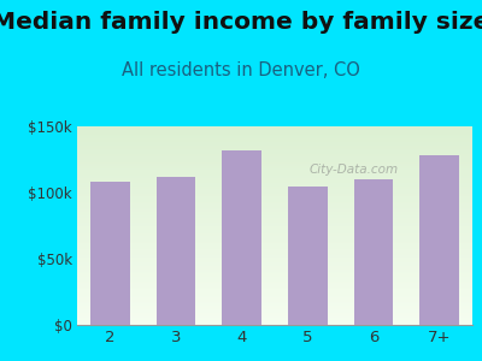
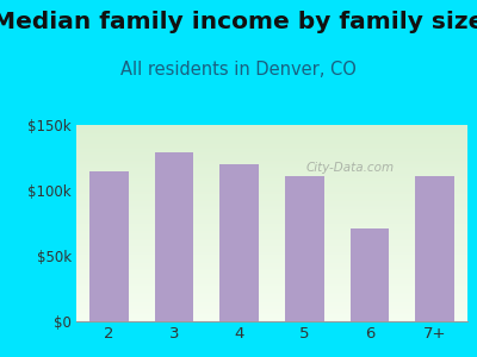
2: $108k -> $115k
3: $112k -> $129k
4: $132k -> $120k
5: $105k -> $111k
6: $110k -> $71k
7+: $128k -> $111k
